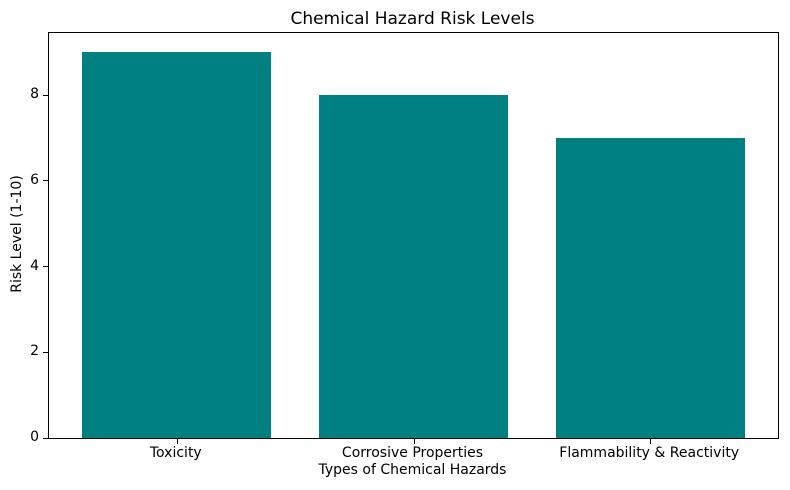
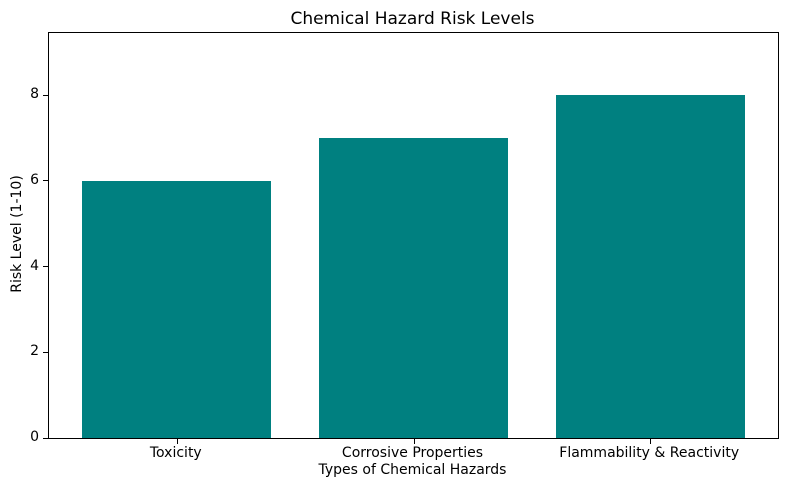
Toxicity: 9 -> 6
Corrosive Properties: 8 -> 7
Flammability & Reactivity: 7 -> 8
